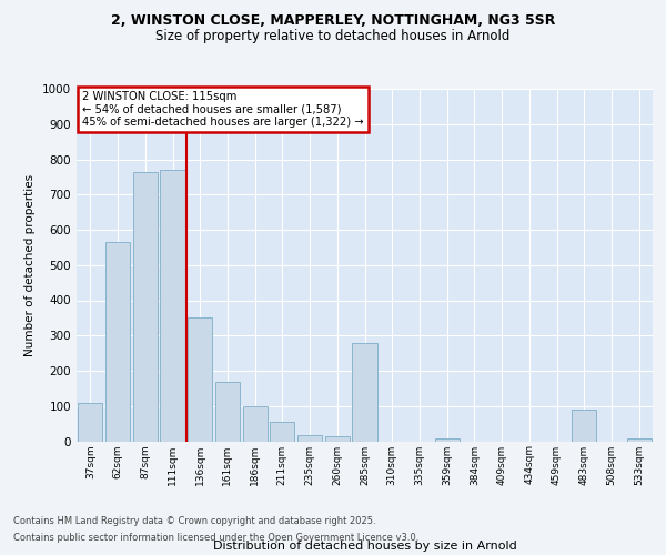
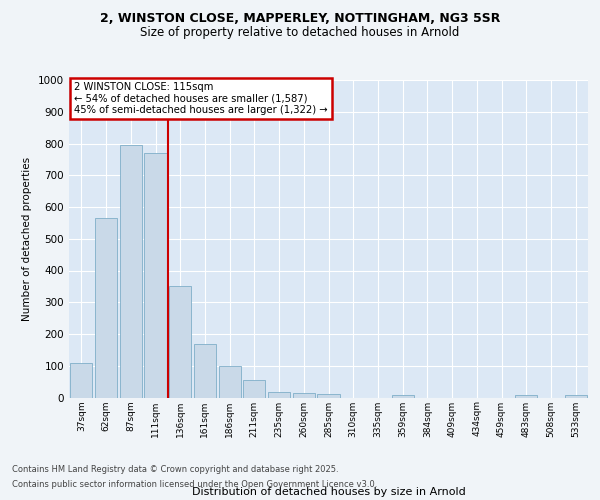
87sqm: 765 -> 795
285sqm: 280 -> 10
483sqm: 90 -> 8
